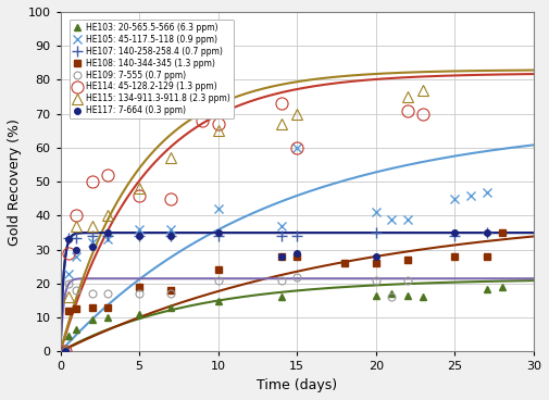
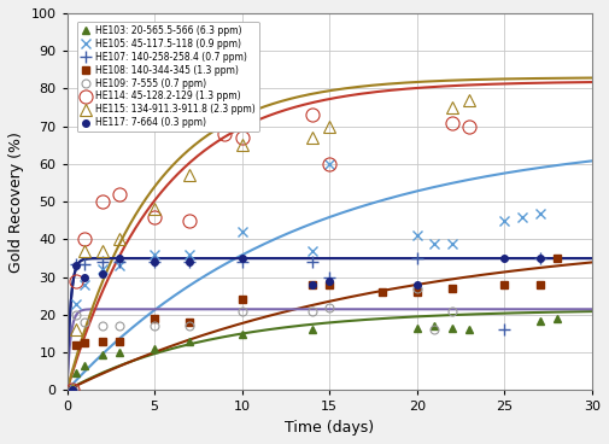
HE107: 140-258-258.4 (0.7 ppm)/15: 34.0 -> 30.0
HE109: 7-555 (0.7 ppm)/20: 21 -> 27
HE107: 140-258-258.4 (0.7 ppm)/25: 34.0 -> 16.0
